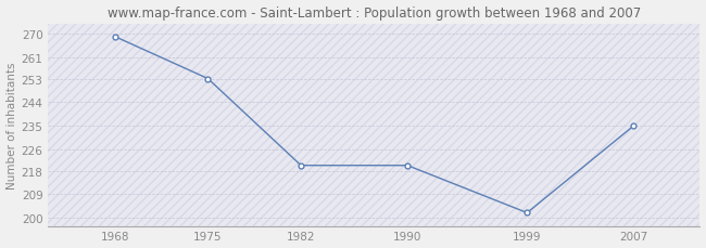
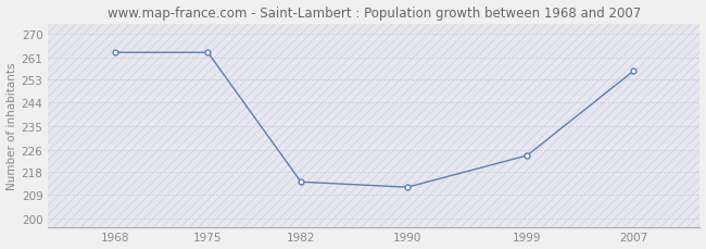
1968: 269 -> 263
1975: 253 -> 263
1982: 220 -> 214
1990: 220 -> 212
1999: 202 -> 224
2007: 235 -> 256
